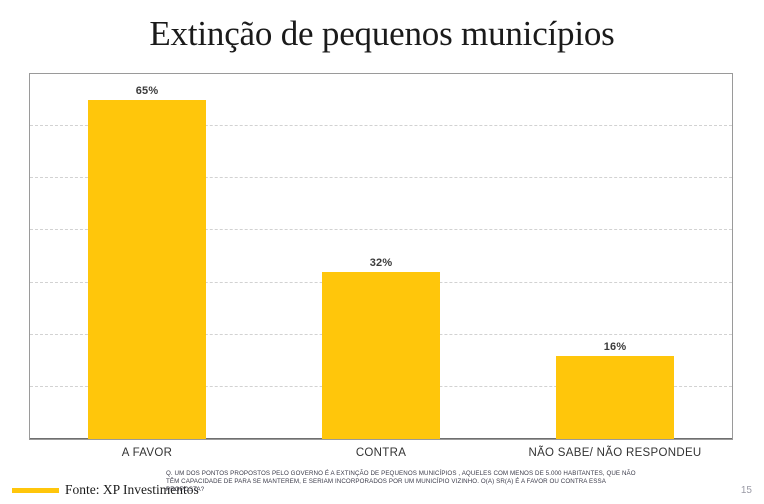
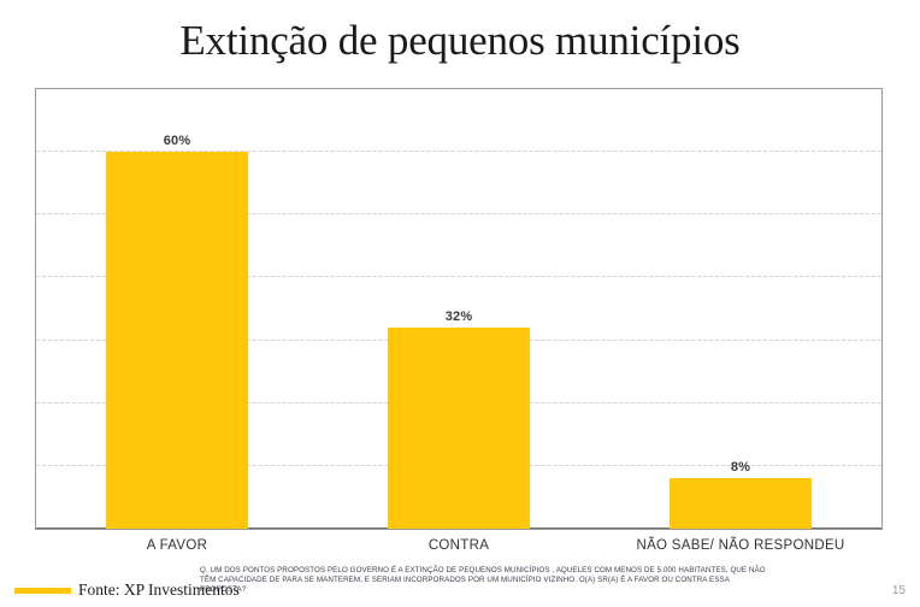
A FAVOR: 65% -> 60%
NÃO SABE/ NÃO RESPONDEU: 16% -> 8%
